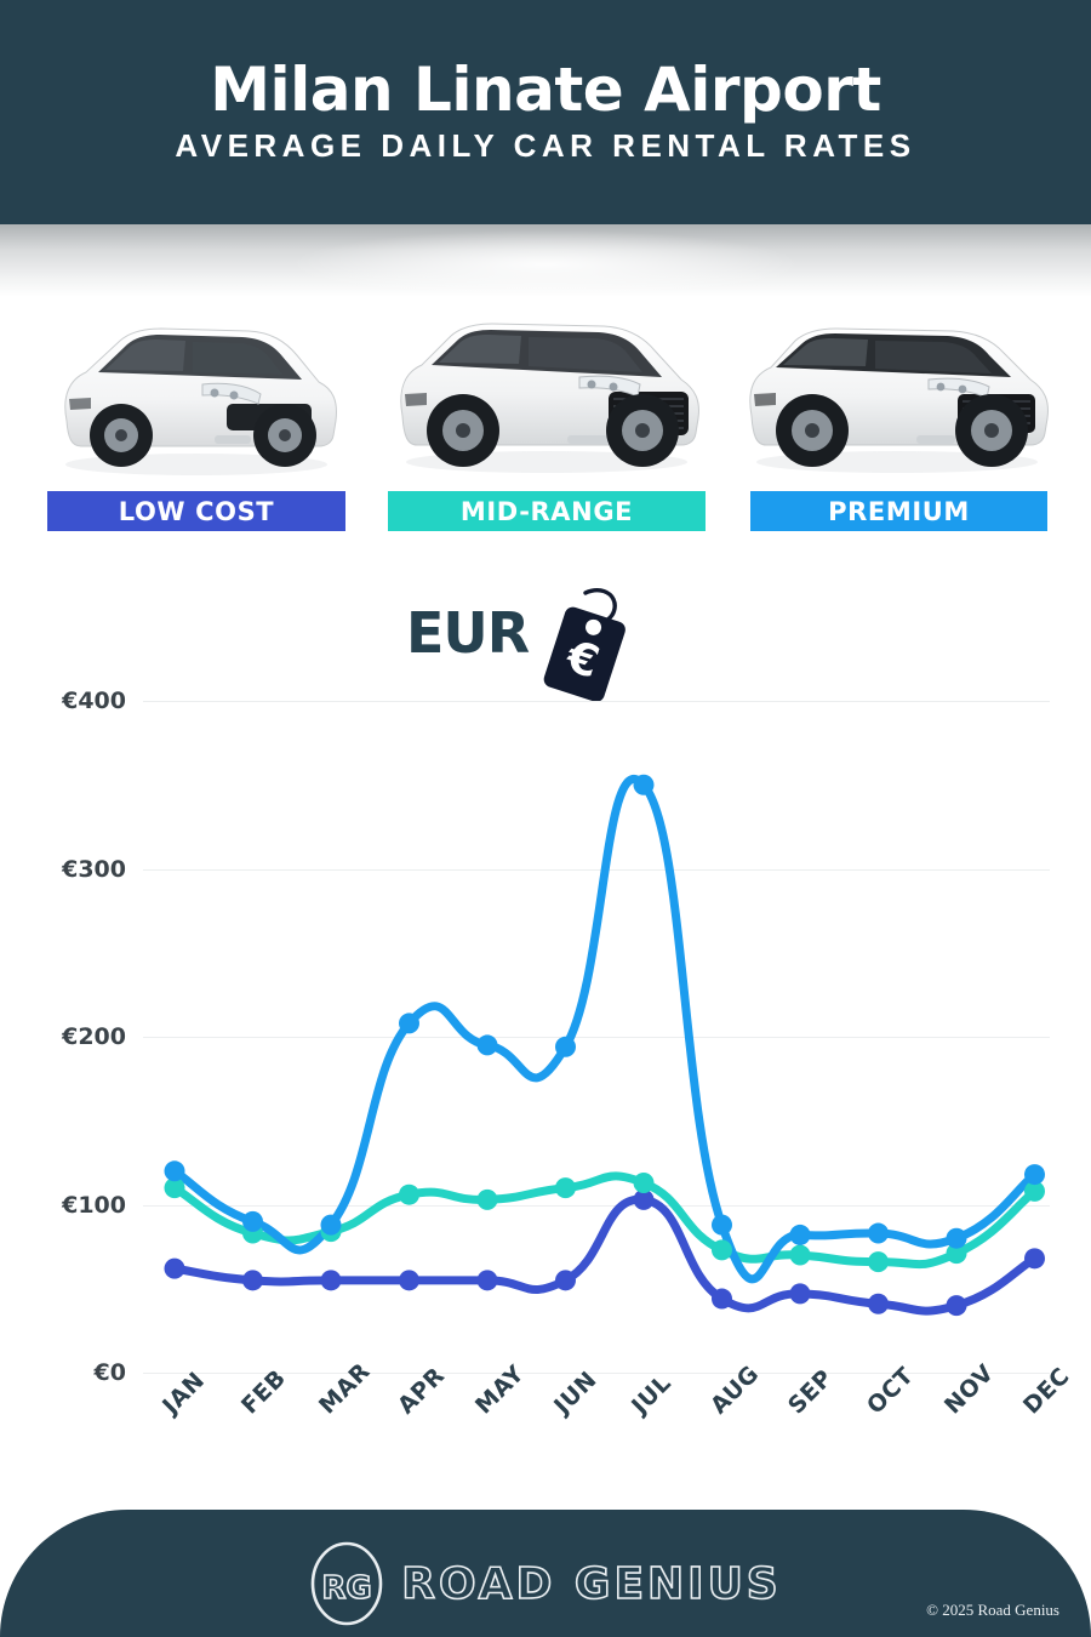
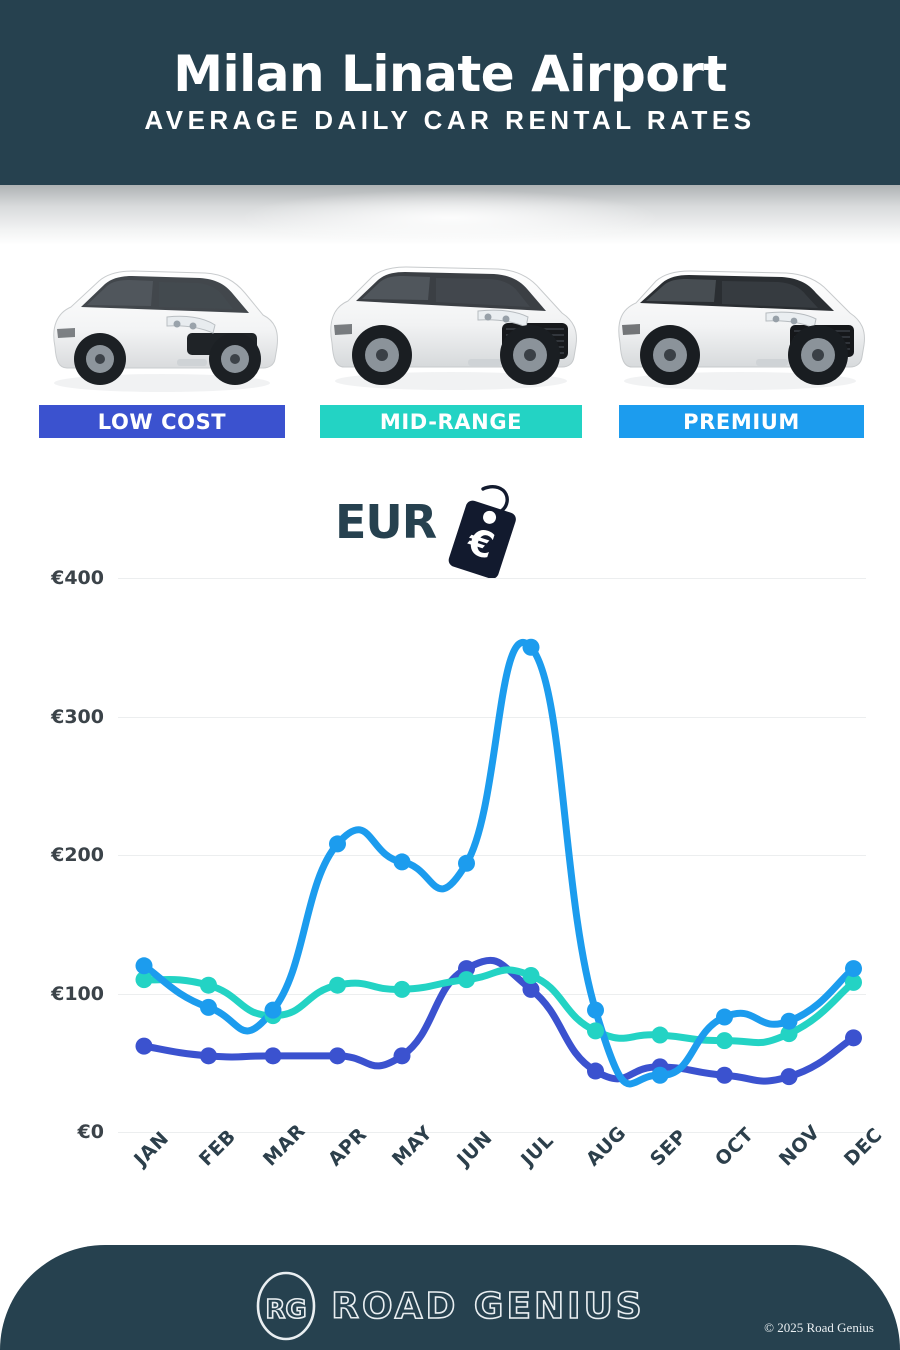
MID-RANGE/FEB: €83 -> €106
LOW COST/JUN: €55 -> €118
PREMIUM/SEP: €82 -> €41
